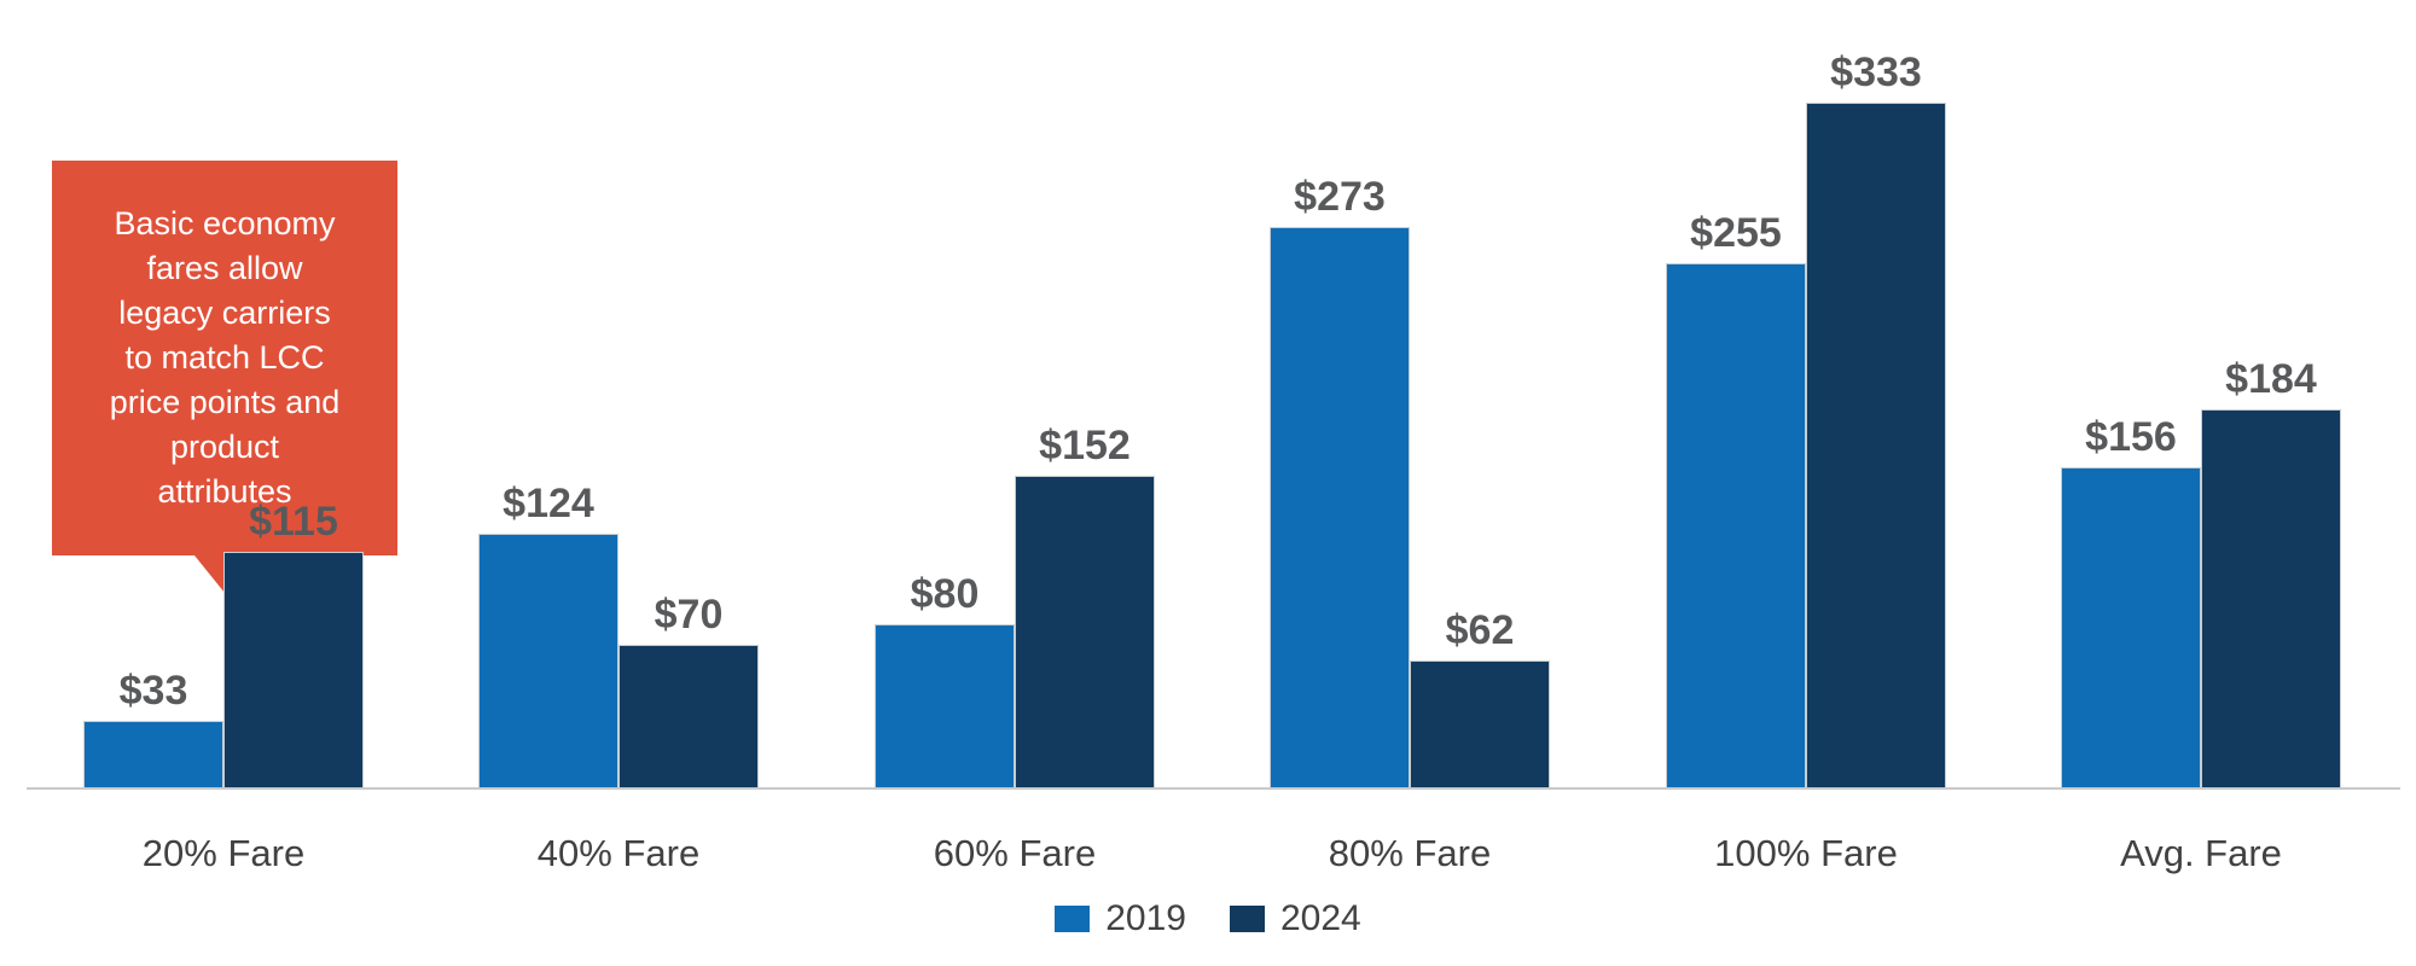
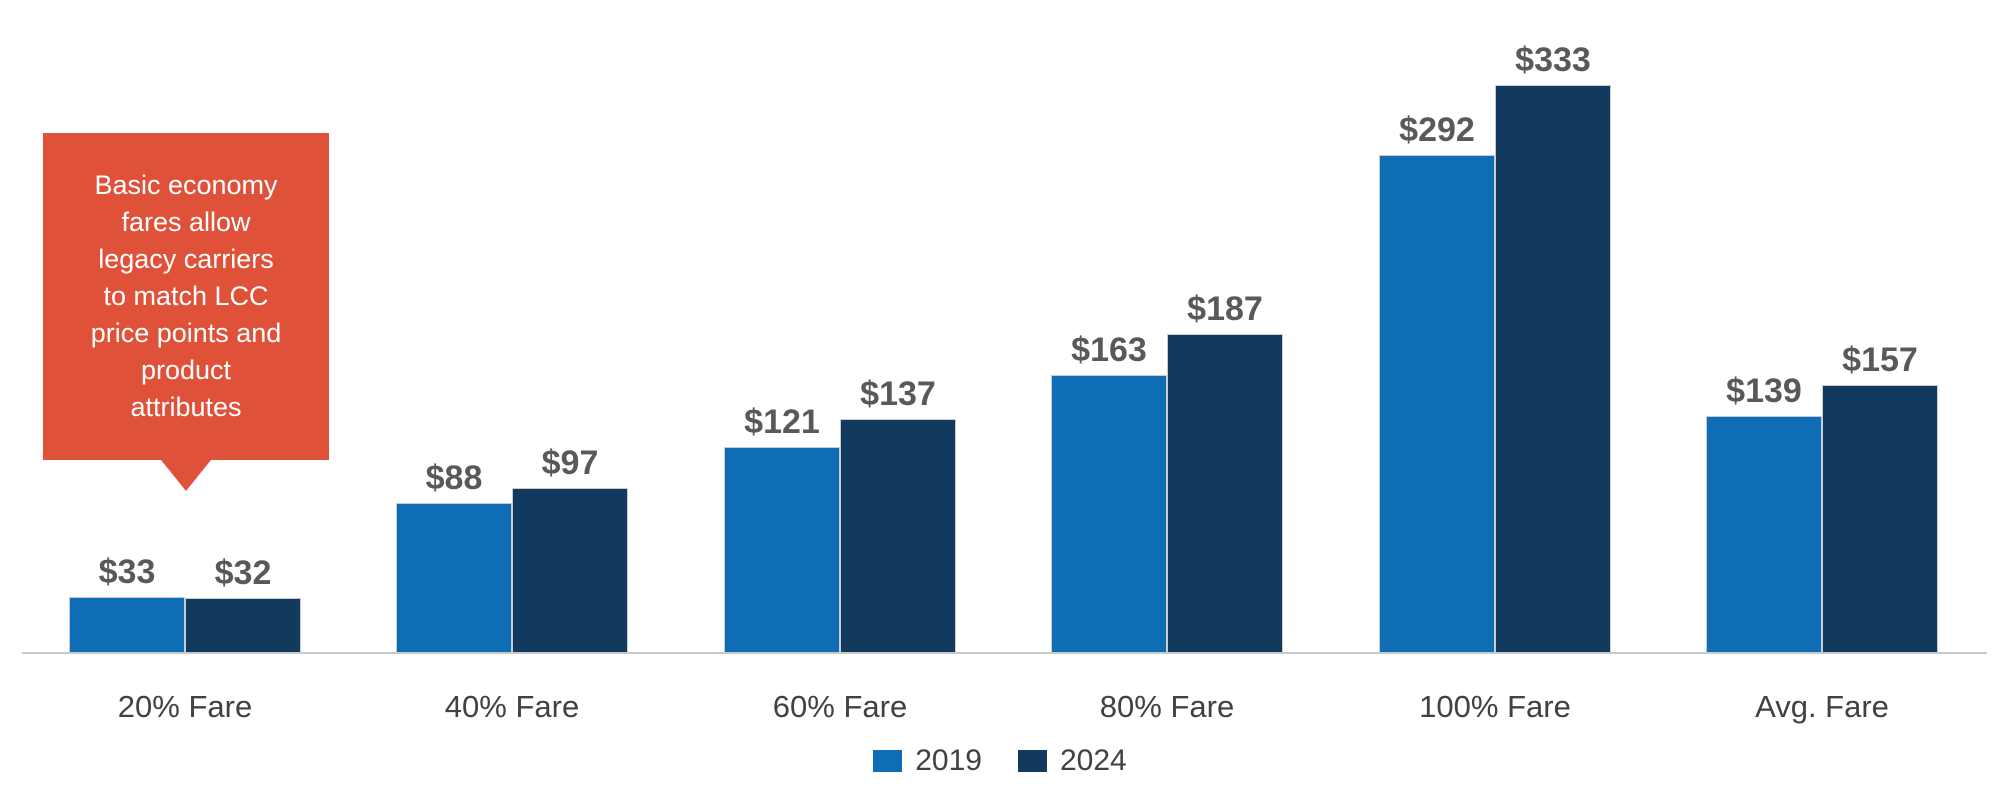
2024/20% Fare: $115 -> $32
2019/40% Fare: $124 -> $88
2024/40% Fare: $70 -> $97
2019/60% Fare: $80 -> $121
2024/60% Fare: $152 -> $137
2019/80% Fare: $273 -> $163
2024/80% Fare: $62 -> $187
2019/100% Fare: $255 -> $292
2019/Avg. Fare: $156 -> $139
2024/Avg. Fare: $184 -> $157
